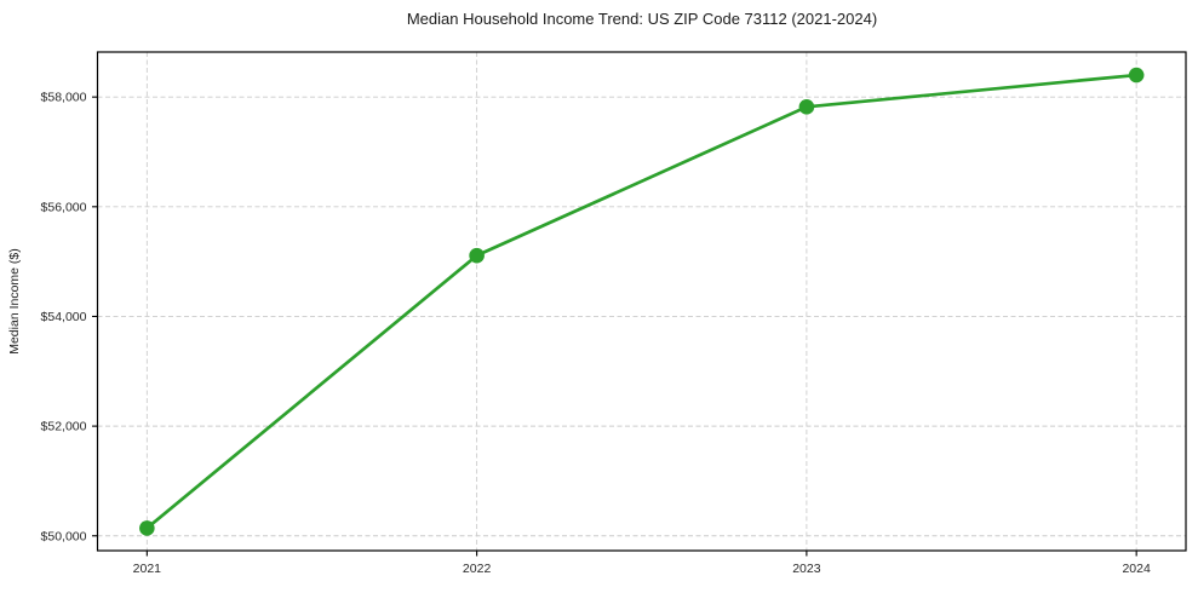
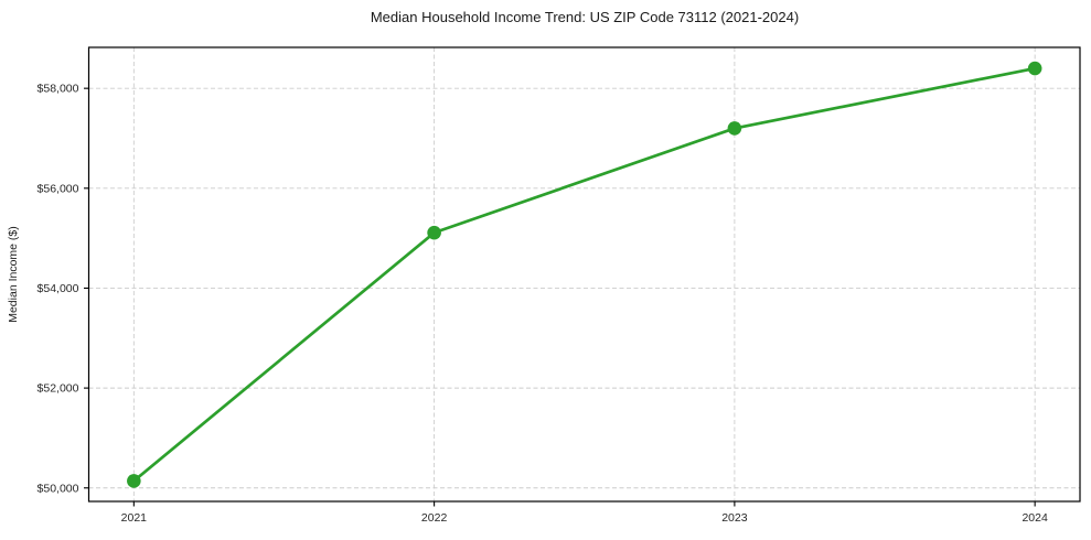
2023: $57800 -> $57200
